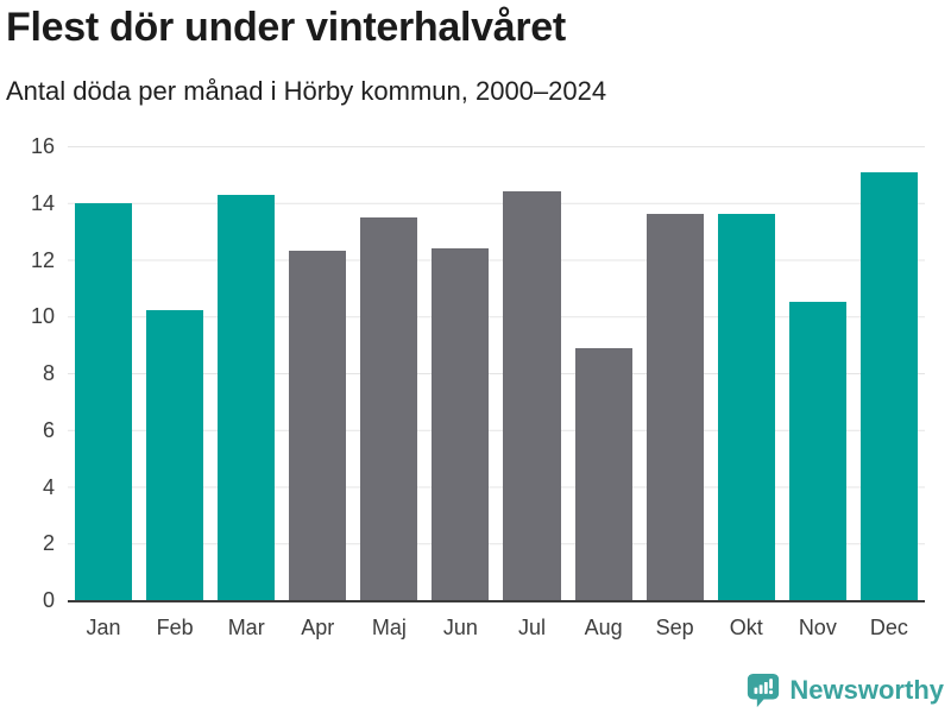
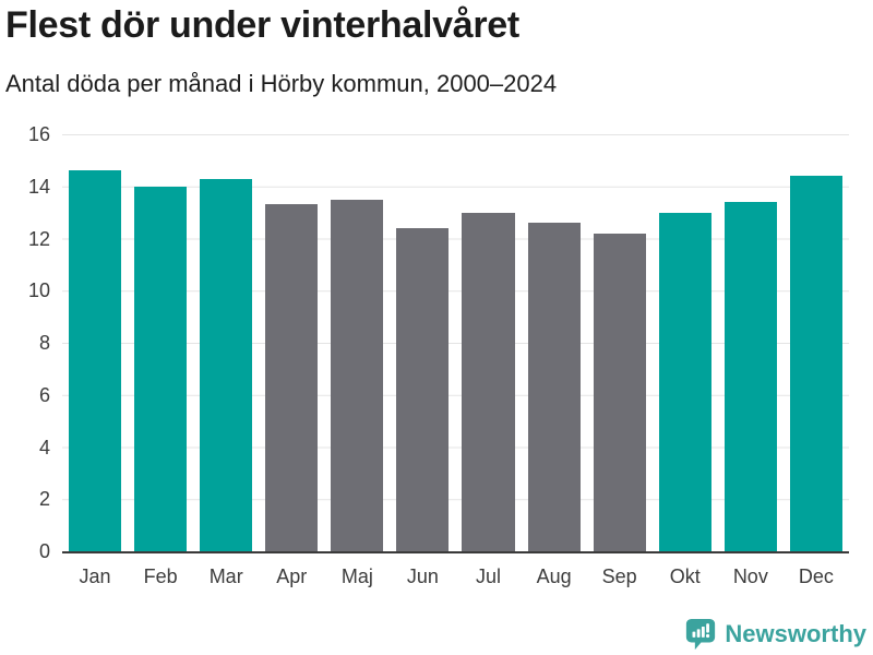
Jan: 14.0 -> 14.6
Feb: 10.2 -> 14.0
Apr: 12.3 -> 13.3
Jul: 14.4 -> 13.0
Aug: 8.9 -> 12.6
Sep: 13.6 -> 12.2
Okt: 13.6 -> 13.0
Nov: 10.5 -> 13.4
Dec: 15.1 -> 14.4
